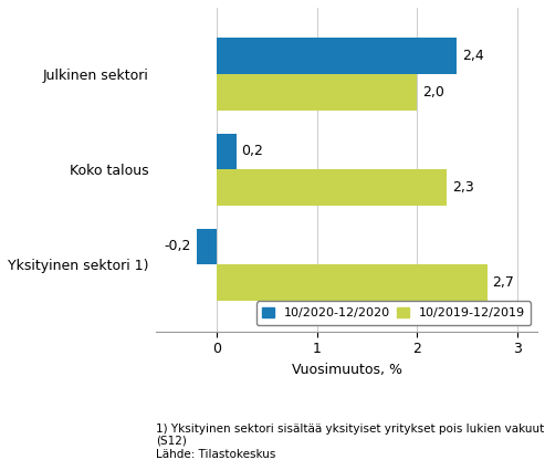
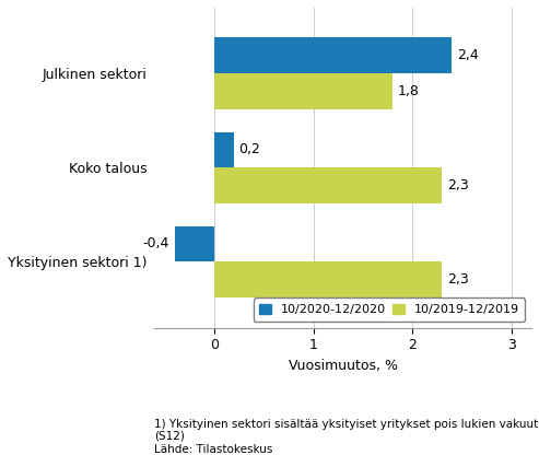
10/2019-12/2019/Julkinen sektori: 2,0 -> 1,8
10/2020-12/2020/Yksityinen sektori 1): -0,2 -> -0,4
10/2019-12/2019/Yksityinen sektori 1): 2,7 -> 2,3
